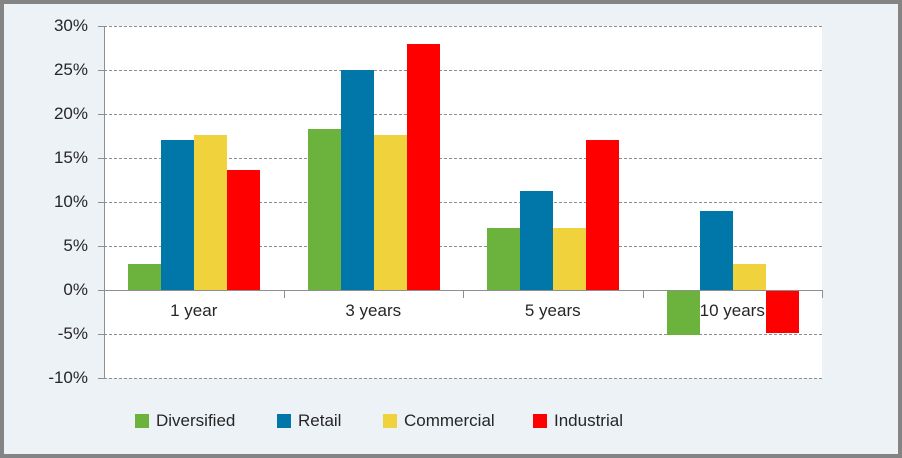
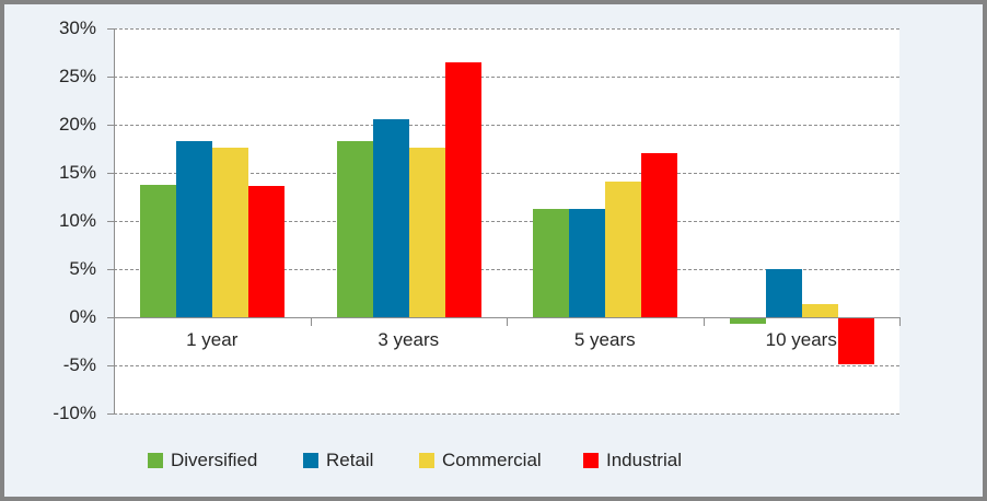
Diversified/1 year: 3% -> 14%
Retail/1 year: 17% -> 18%
Retail/3 years: 25% -> 21%
Industrial/3 years: 28% -> 26%
Diversified/5 years: 7% -> 11%
Commercial/5 years: 7% -> 14%
Diversified/10 years: -5% -> -1%
Retail/10 years: 9% -> 5%
Commercial/10 years: 3% -> 1%
